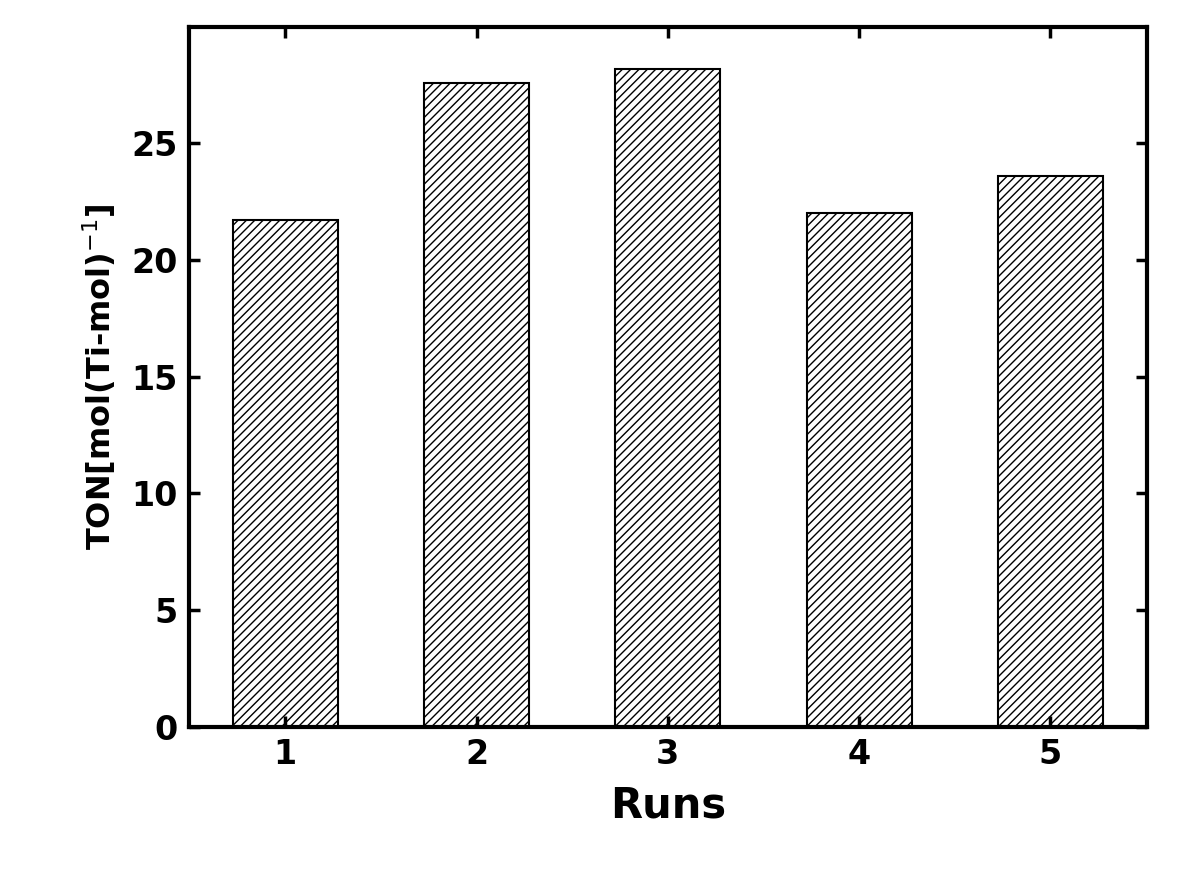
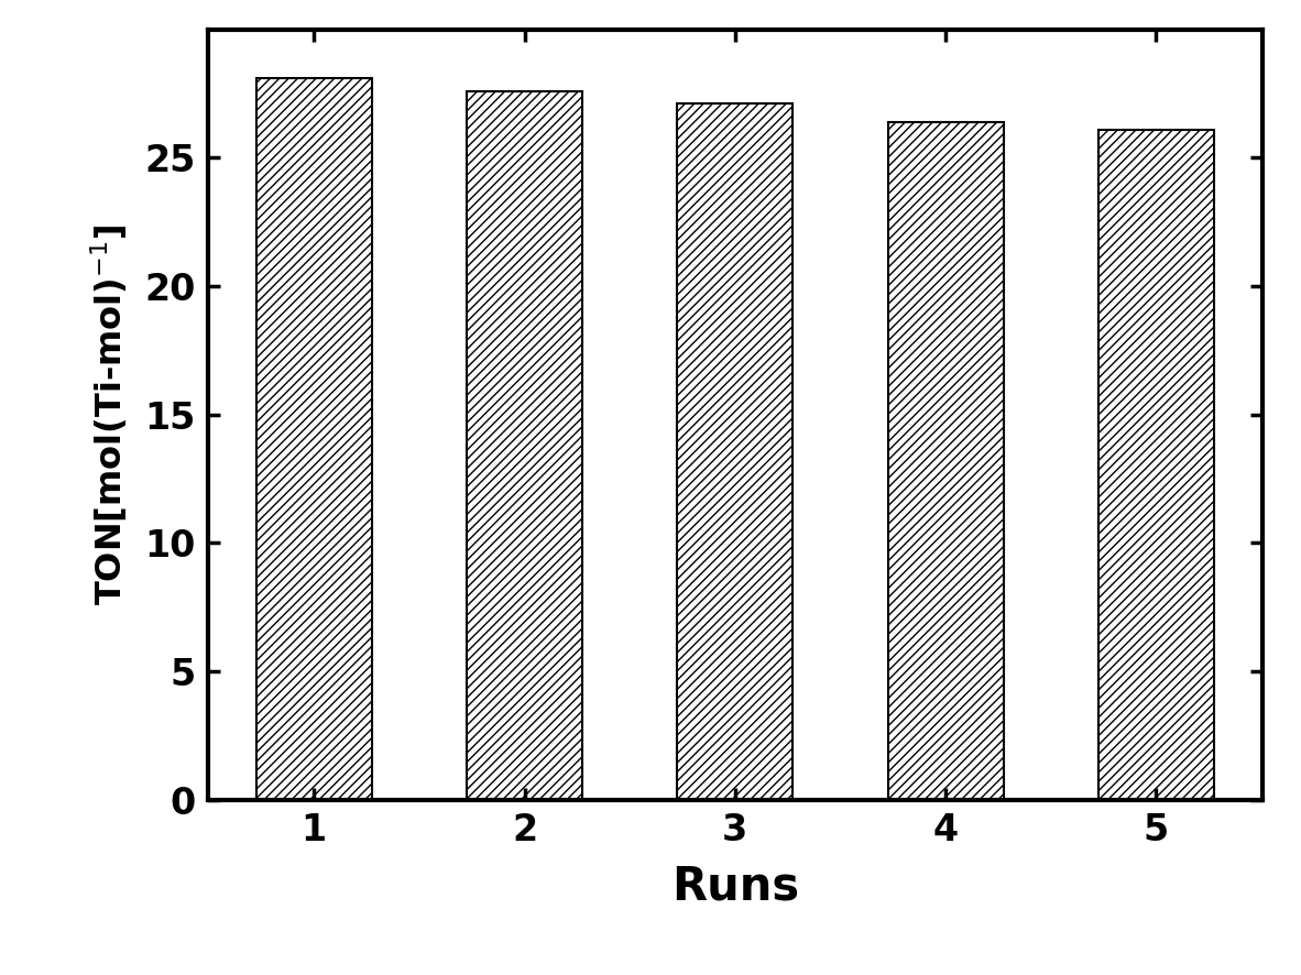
1: 21.7 -> 28.1
3: 28.2 -> 27.1
4: 22.0 -> 26.4
5: 23.6 -> 26.1
